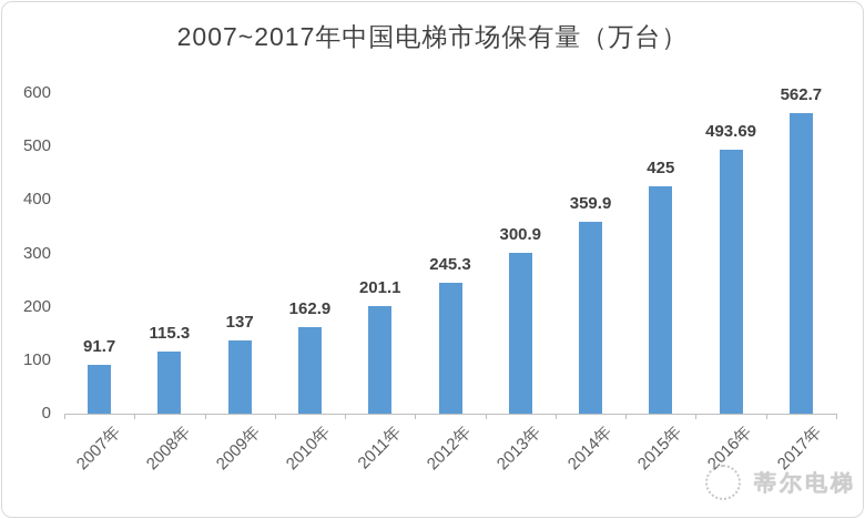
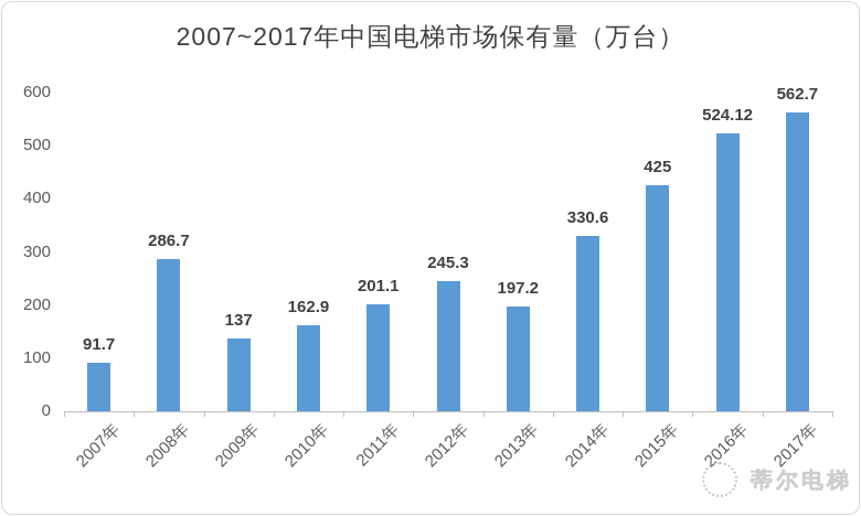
2008年: 115.3 -> 286.7
2013年: 300.9 -> 197.2
2014年: 359.9 -> 330.6
2016年: 493.69 -> 524.12
